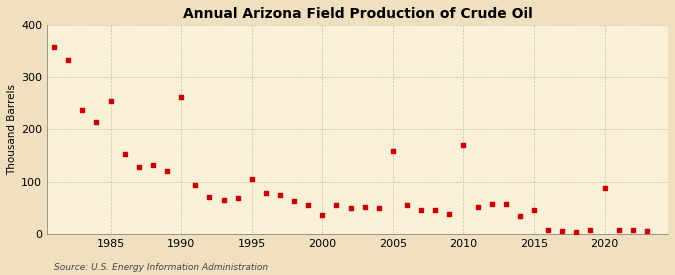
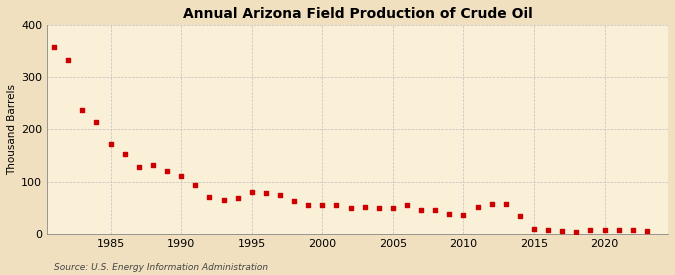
1985: 254 -> 172
1990: 262 -> 110
1995: 106 -> 80
2000: 36 -> 55
2005: 158 -> 50
2010: 170 -> 37
2015: 46 -> 9
2020: 88 -> 7
